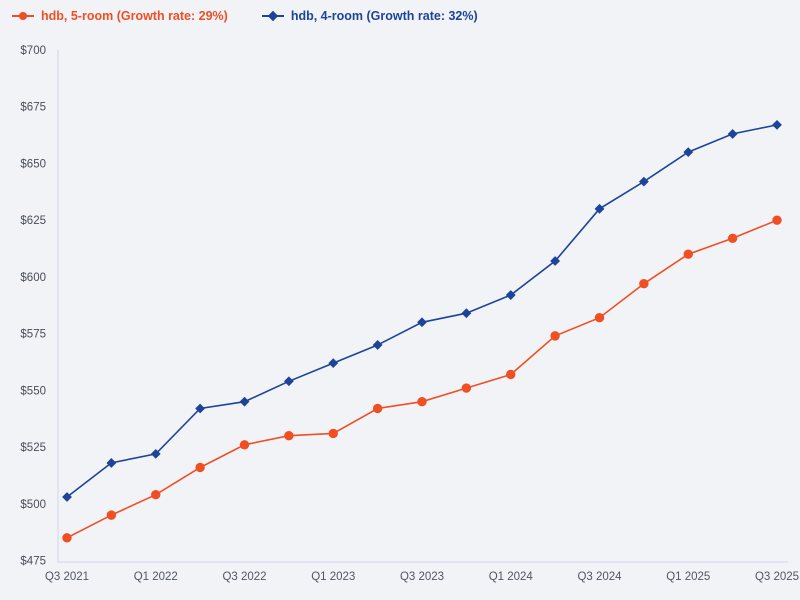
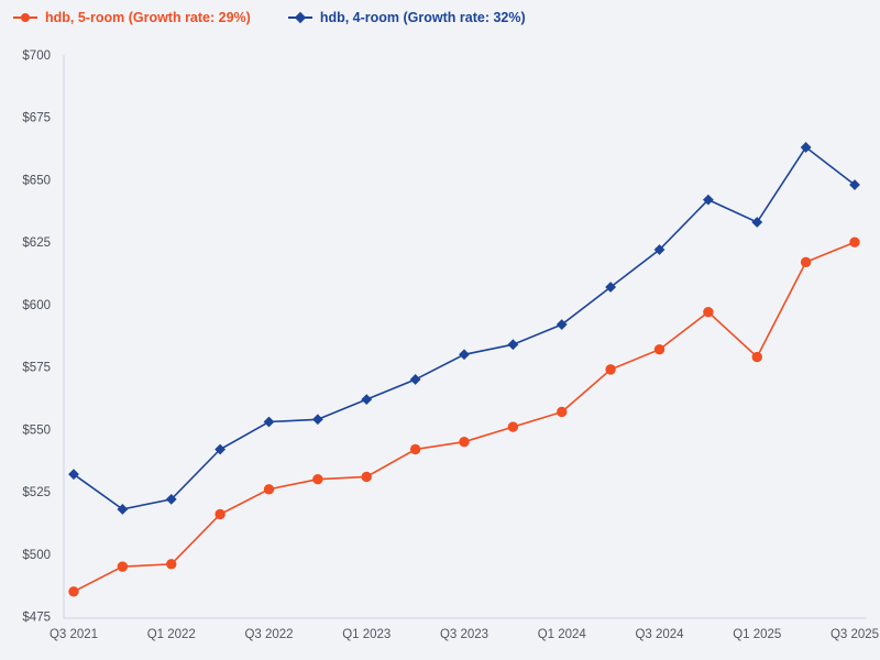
hdb, 4-room (Growth rate: 32%)/Q3 2021: $503 -> $532
hdb, 5-room (Growth rate: 29%)/Q1 2022: $504 -> $496
hdb, 4-room (Growth rate: 32%)/Q3 2022: $545 -> $553
hdb, 4-room (Growth rate: 32%)/Q3 2024: $630 -> $622
hdb, 5-room (Growth rate: 29%)/Q1 2025: $610 -> $579
hdb, 4-room (Growth rate: 32%)/Q1 2025: $655 -> $633
hdb, 4-room (Growth rate: 32%)/Q3 2025: $667 -> $648
